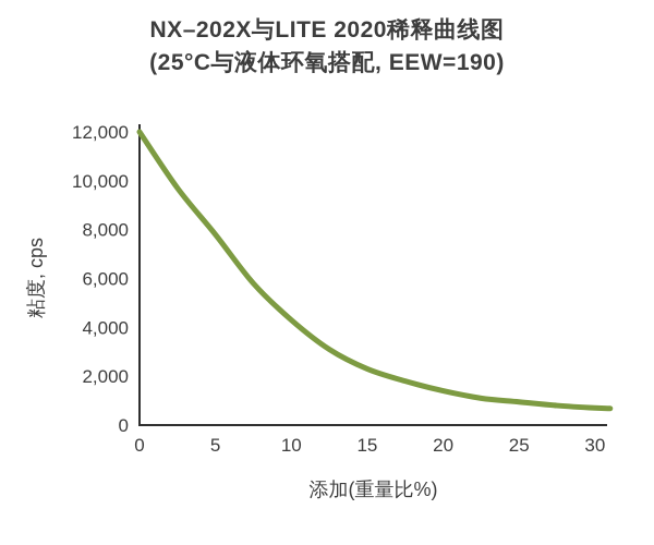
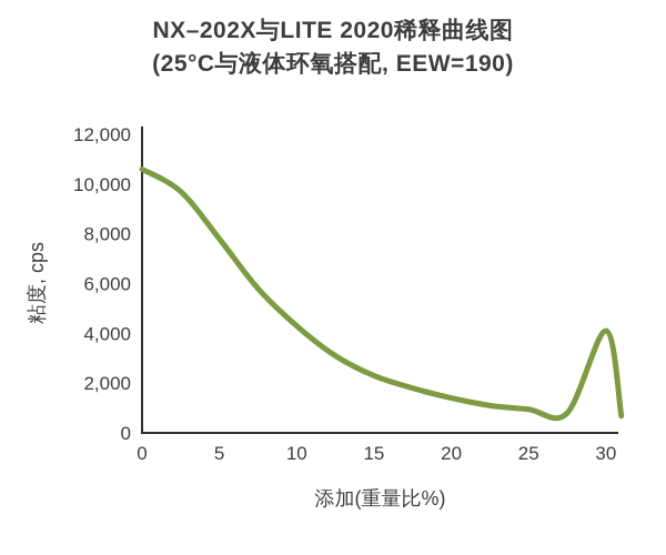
0: 12000 -> 10600
30: 700 -> 4100
